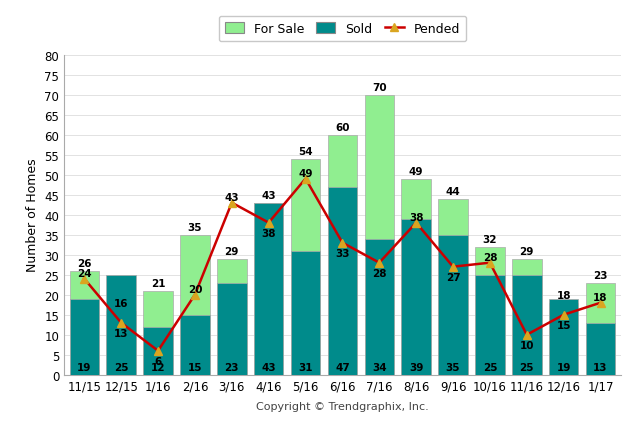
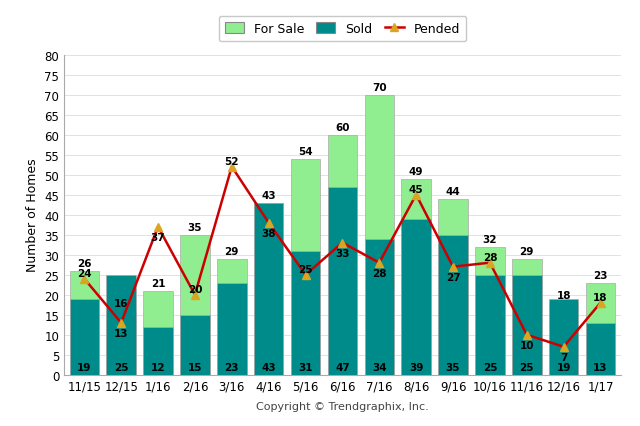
Pended/1/16: 6 -> 37
Pended/3/16: 43 -> 52
Pended/5/16: 49 -> 25
Pended/8/16: 38 -> 45
Pended/12/16: 15 -> 7
